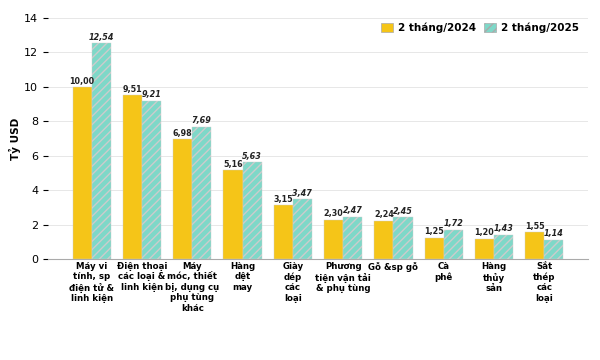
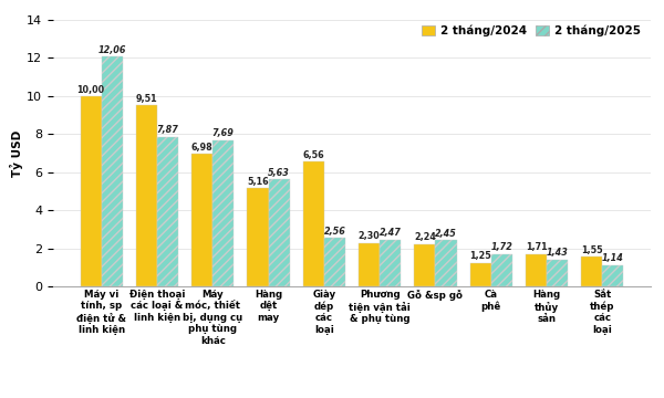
2 tháng/2025/Máy vi tính, sp điện tử & linh kiện: 12,54 -> 12,06
2 tháng/2025/Điện thoại các loại & linh kiện: 9,21 -> 7,87
2 tháng/2024/Giày dép các loại: 3,15 -> 6,56
2 tháng/2025/Giày dép các loại: 3,47 -> 2,56
2 tháng/2024/Hàng thủy sản: 1,20 -> 1,71
